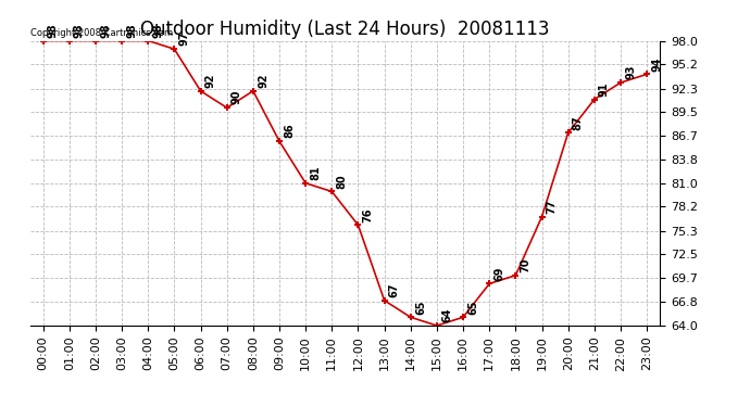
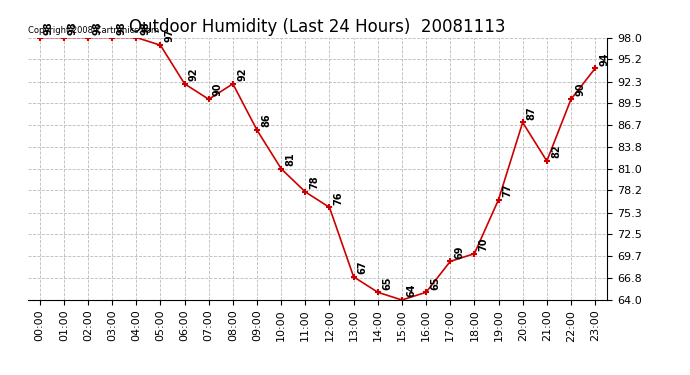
11:00: 80 -> 78
21:00: 91 -> 82
22:00: 93 -> 90
